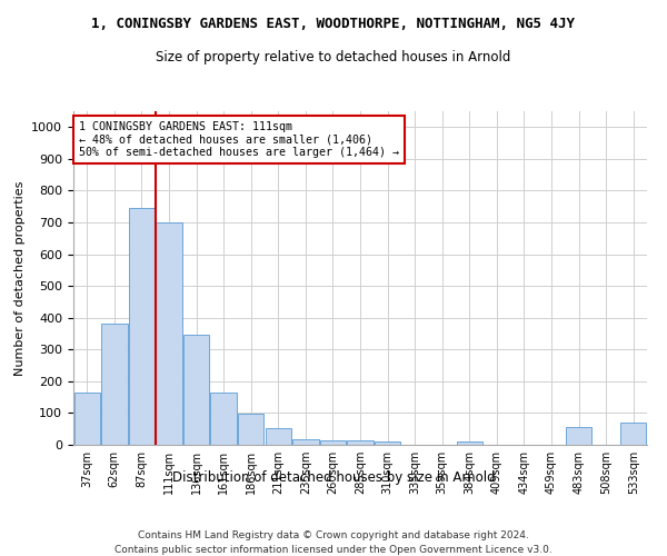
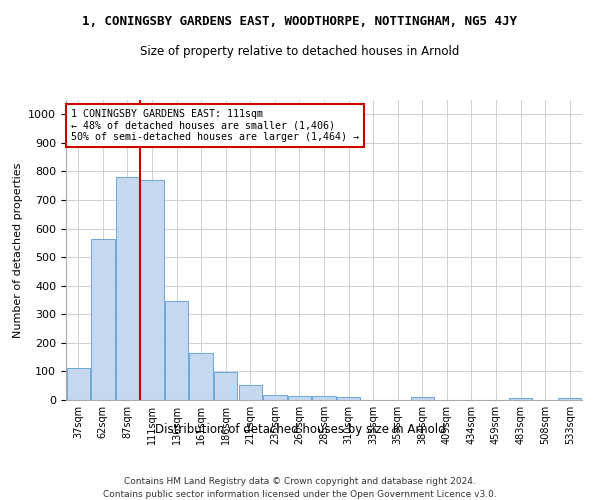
37sqm: 165 -> 113
62sqm: 380 -> 563
87sqm: 745 -> 780
111sqm: 700 -> 770
483sqm: 55 -> 8
533sqm: 70 -> 8
